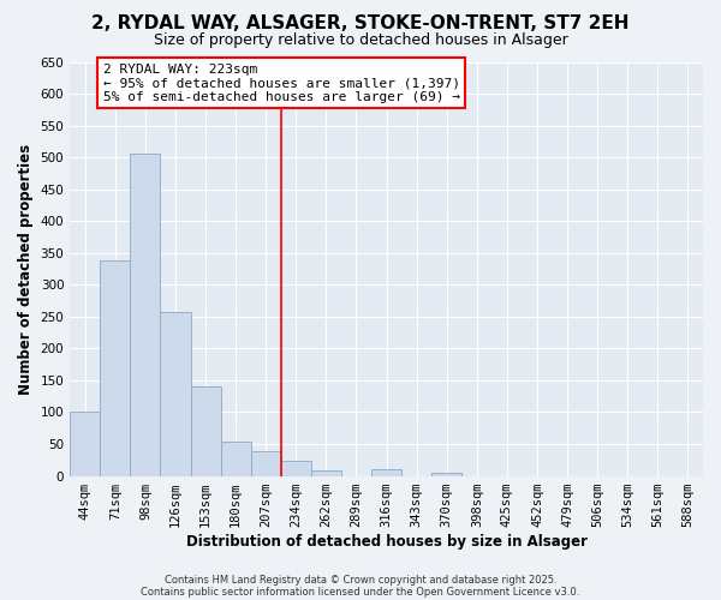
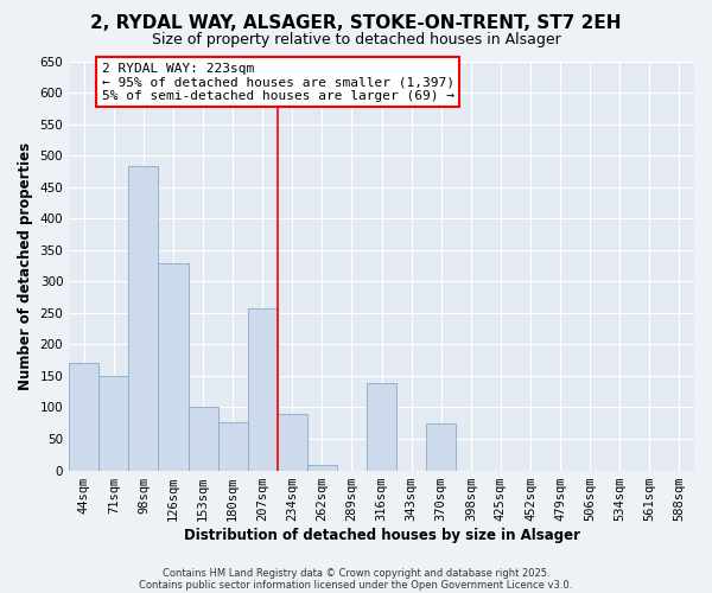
44sqm: 100 -> 170
71sqm: 338 -> 150
98sqm: 505 -> 484
126sqm: 257 -> 328
153sqm: 140 -> 100
180sqm: 53 -> 76
207sqm: 38 -> 258
234sqm: 23 -> 90
316sqm: 11 -> 138
370sqm: 4 -> 74
